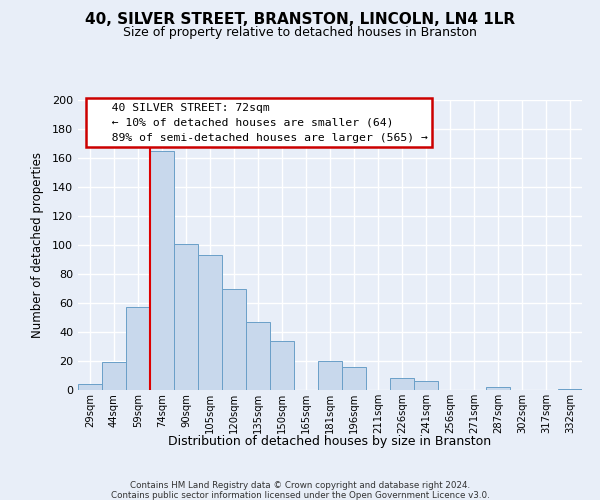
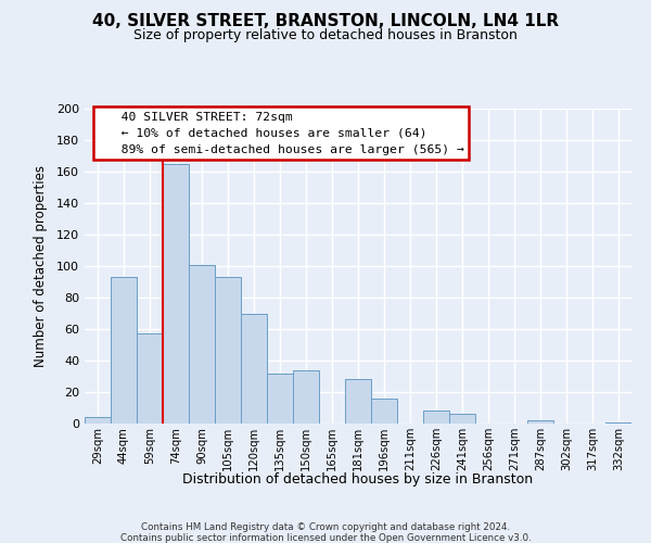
44sqm: 19 -> 93
135sqm: 47 -> 32
181sqm: 20 -> 28
